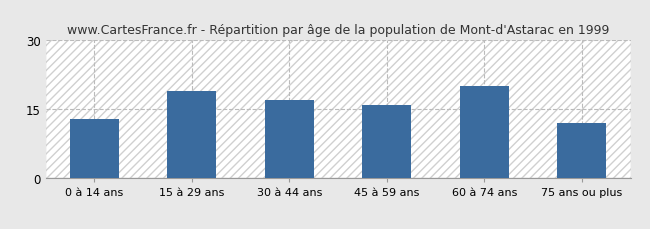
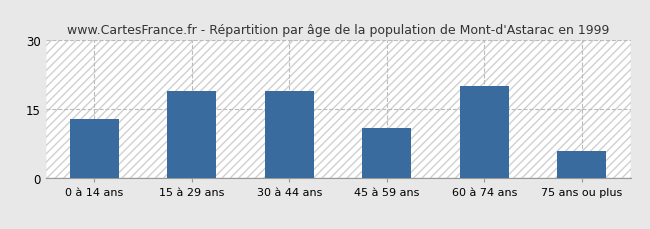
30 à 44 ans: 17 -> 19
45 à 59 ans: 16 -> 11
75 ans ou plus: 12 -> 6
